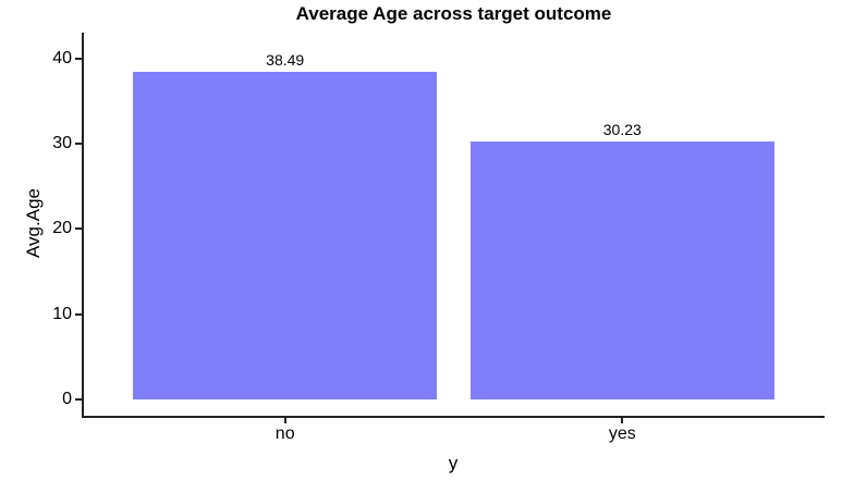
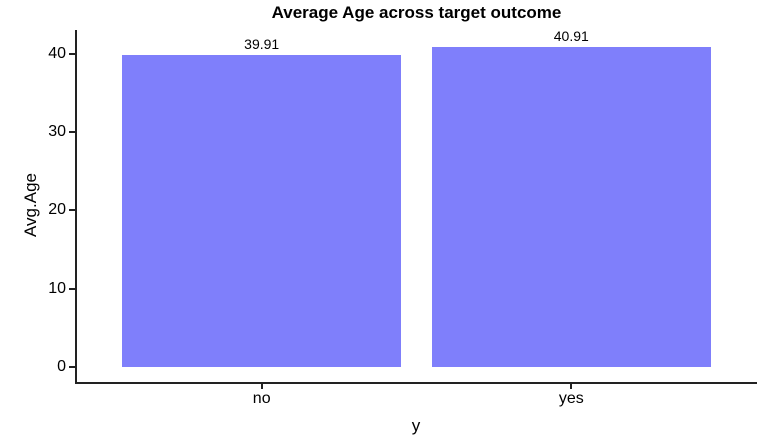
no: 38.49 -> 39.91
yes: 30.23 -> 40.91
